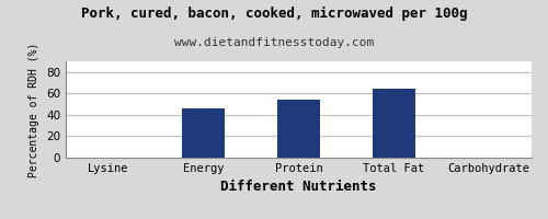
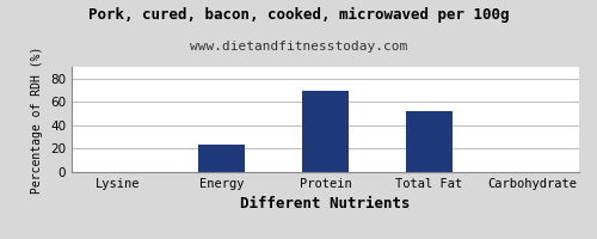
Energy: 46 -> 24
Protein: 54 -> 70
Total Fat: 64 -> 52
